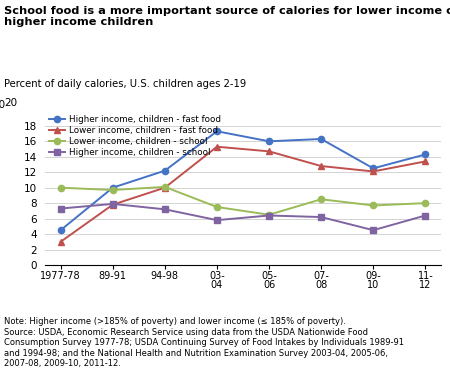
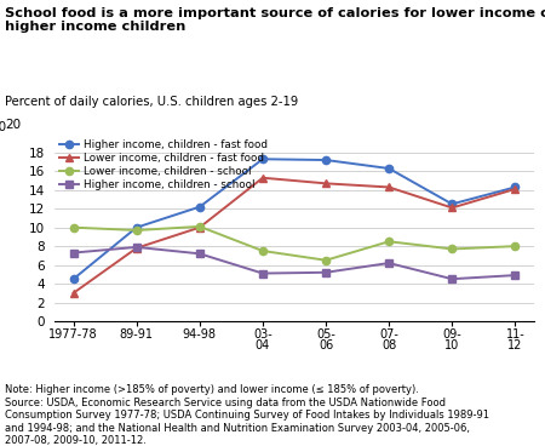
Higher income, children - school/03- 04: 5.8 -> 5.1
Higher income, children - fast food/05- 06: 16.0 -> 17.2
Higher income, children - school/05- 06: 6.4 -> 5.2
Lower income, children - fast food/07- 08: 12.8 -> 14.3
Lower income, children - fast food/11- 12: 13.4 -> 14.1
Higher income, children - school/11- 12: 6.4 -> 4.9
